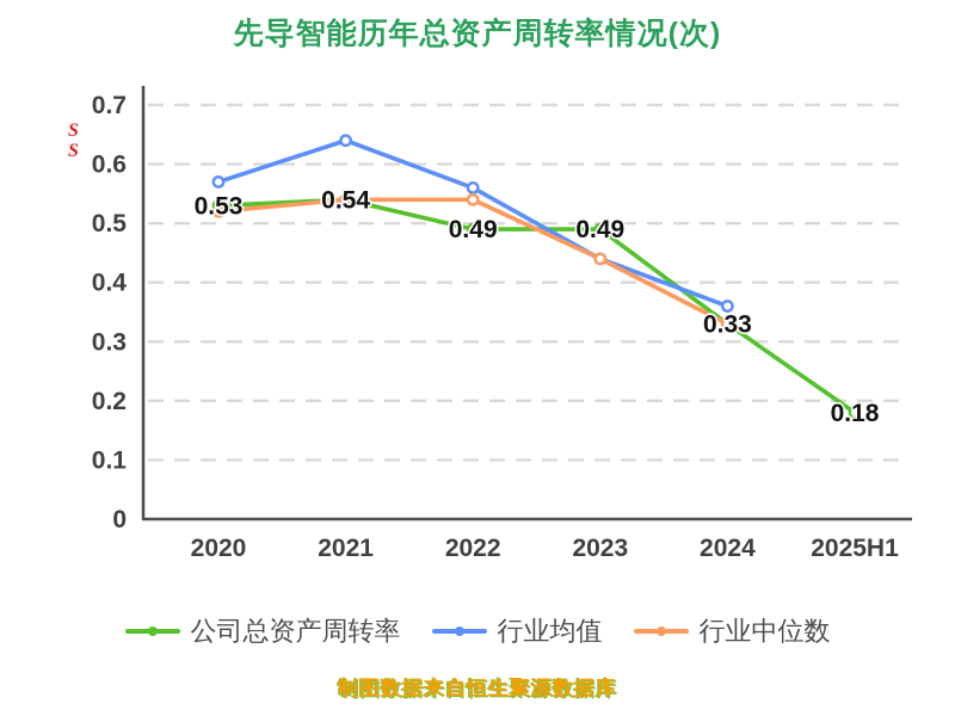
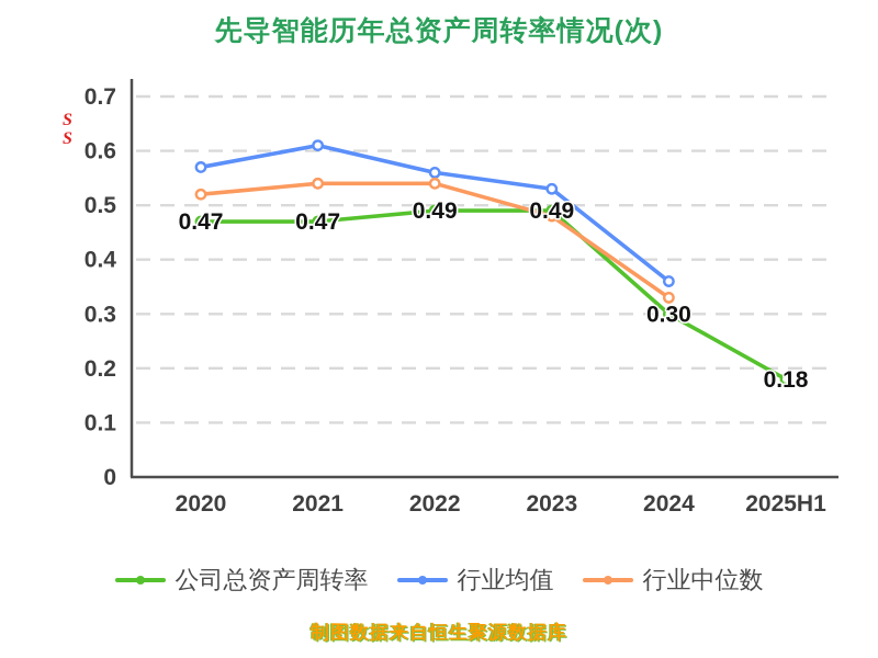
公司总资产周转率/2020: 0.53 -> 0.47
公司总资产周转率/2021: 0.54 -> 0.47
行业均值/2021: 0.64 -> 0.61
行业均值/2023: 0.44 -> 0.53
行业中位数/2023: 0.44 -> 0.48
公司总资产周转率/2024: 0.33 -> 0.30
